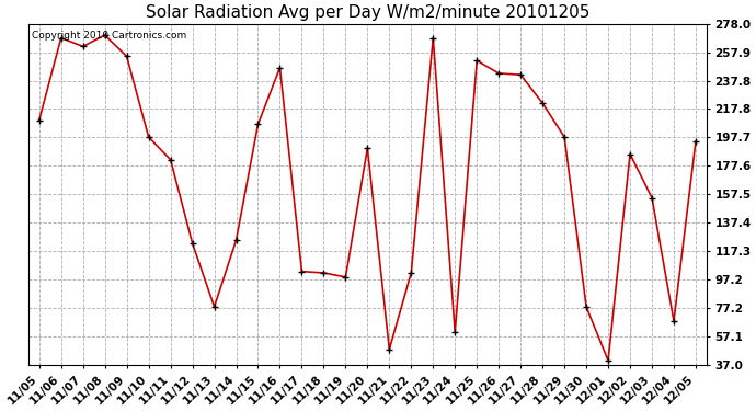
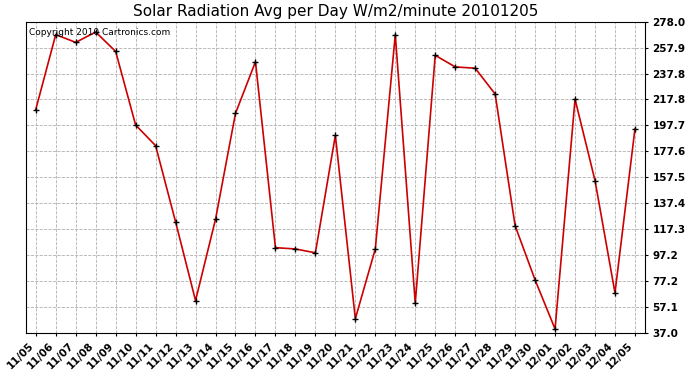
11/13: 78 -> 62
11/29: 198 -> 120
12/02: 186 -> 218
